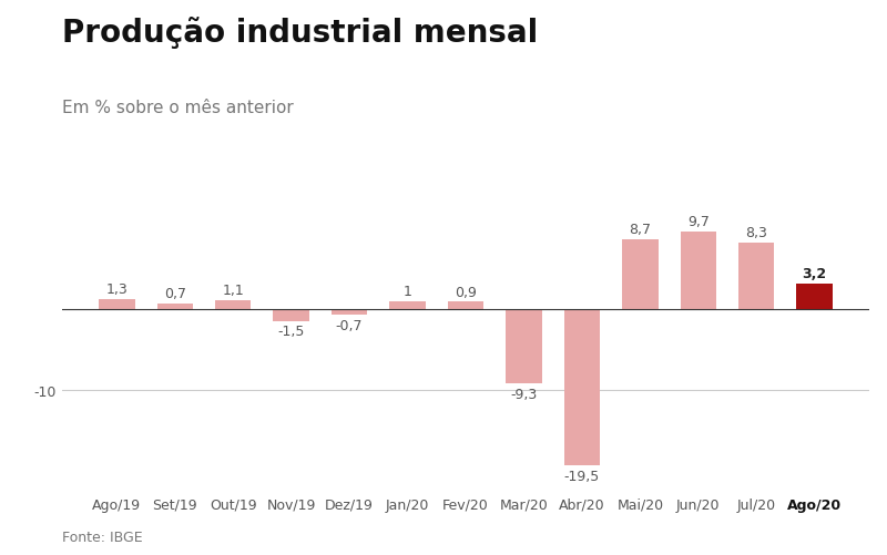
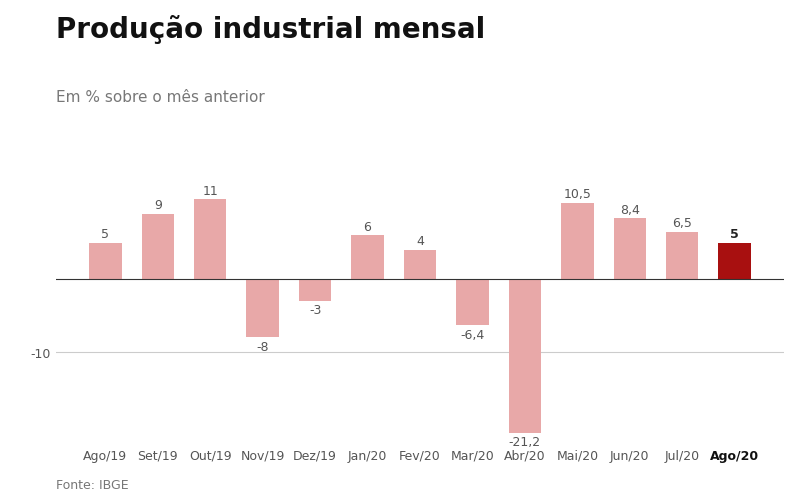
Ago/19: 1,3 -> 5
Set/19: 0,7 -> 9
Out/19: 1,1 -> 11
Nov/19: -1,5 -> -8
Dez/19: -0,7 -> -3
Jan/20: 1 -> 6
Fev/20: 0,9 -> 4
Mar/20: -9,3 -> -6,4
Abr/20: -19,5 -> -21,2
Mai/20: 8,7 -> 10,5
Jun/20: 9,7 -> 8,4
Jul/20: 8,3 -> 6,5
Ago/20: 3,2 -> 5
